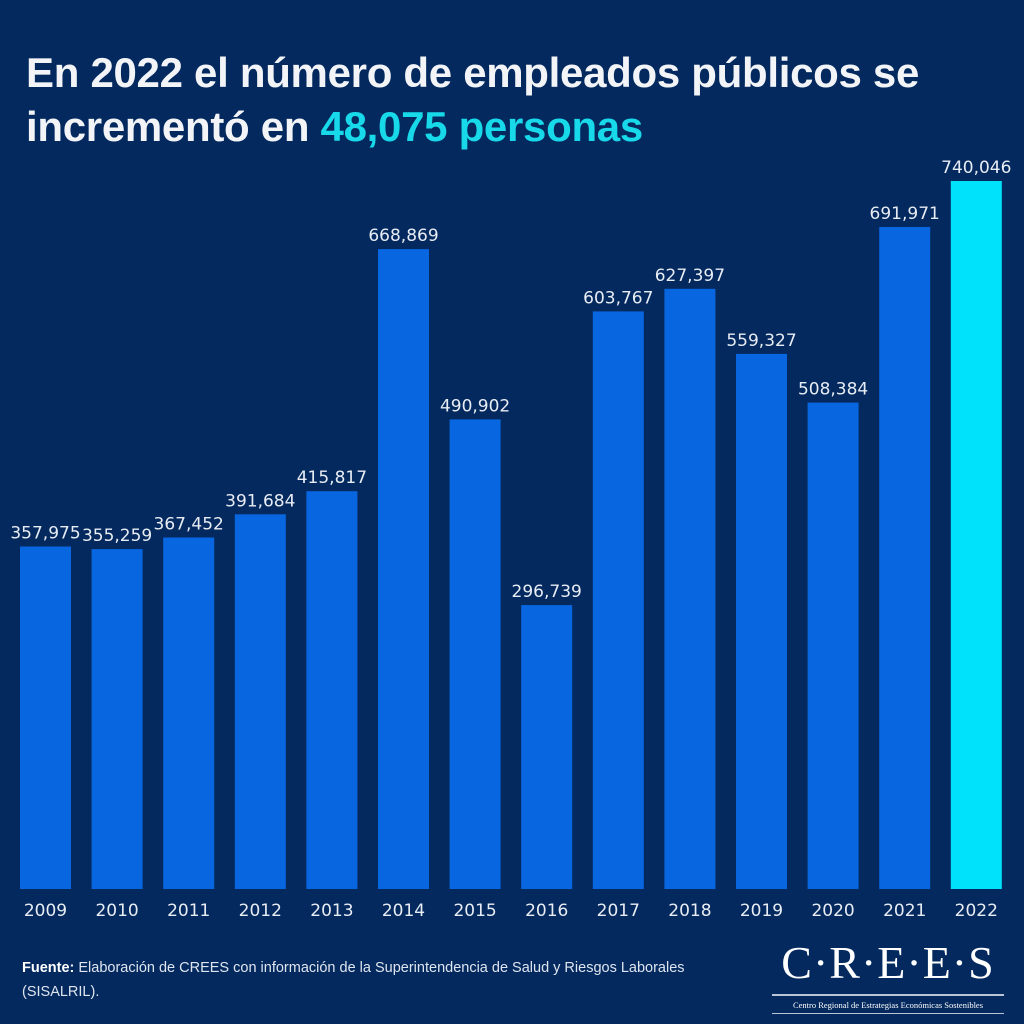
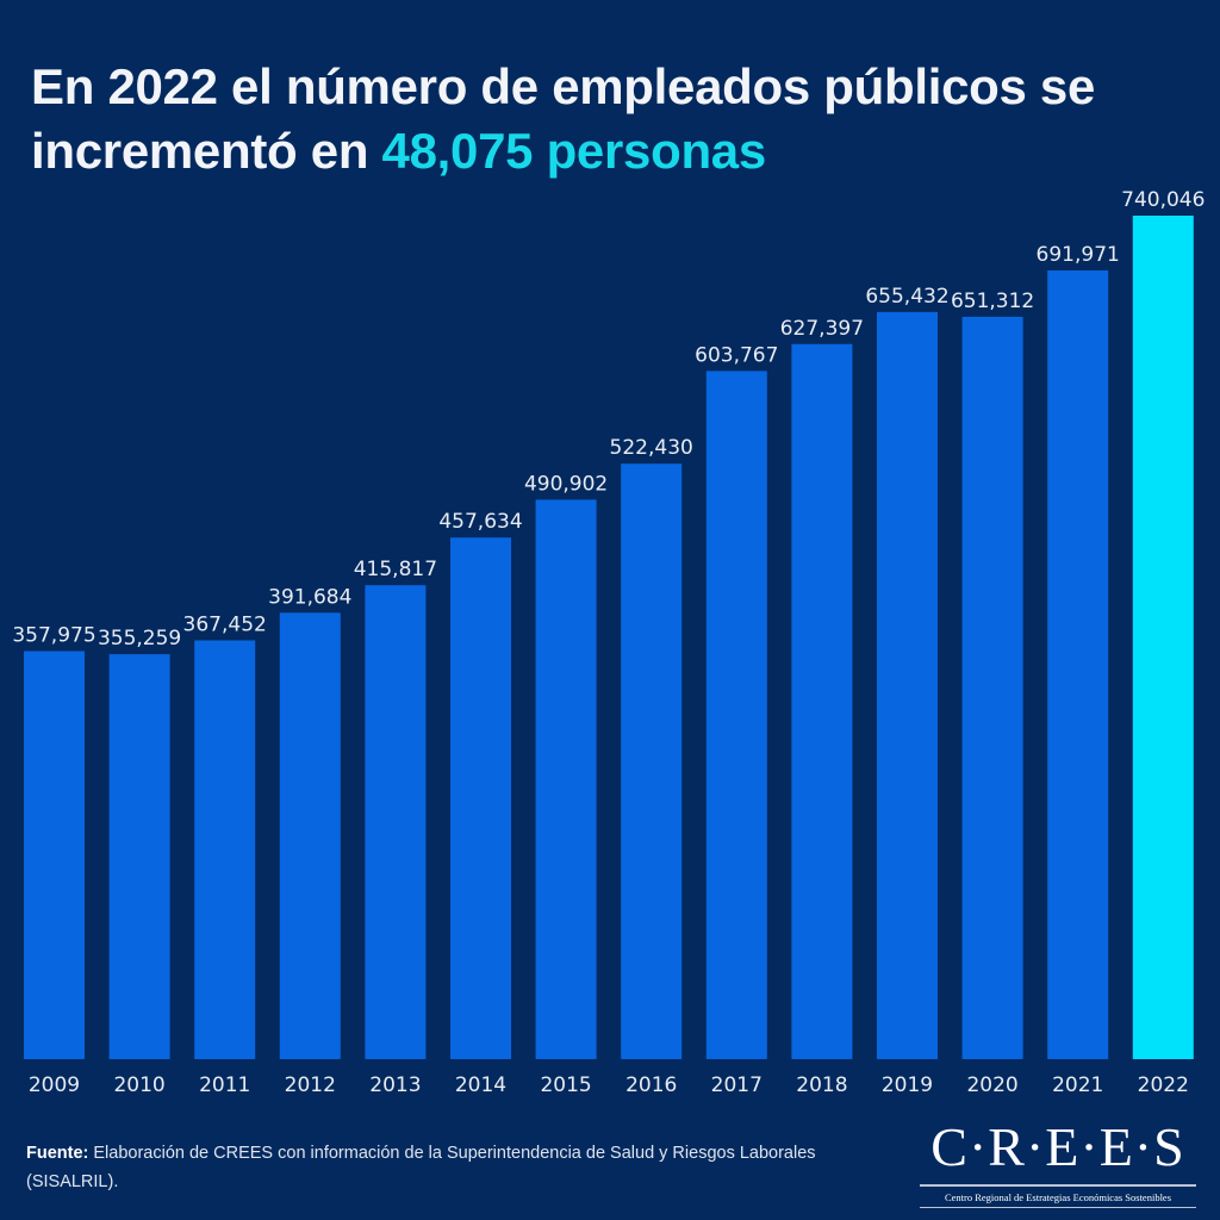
2014: 668,869 -> 457,634
2016: 296,739 -> 522,430
2019: 559,327 -> 655,432
2020: 508,384 -> 651,312
